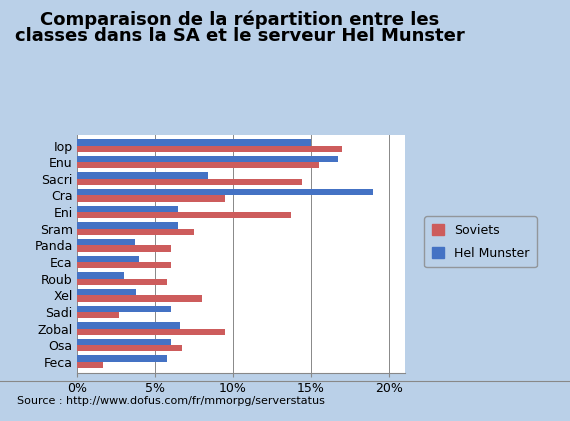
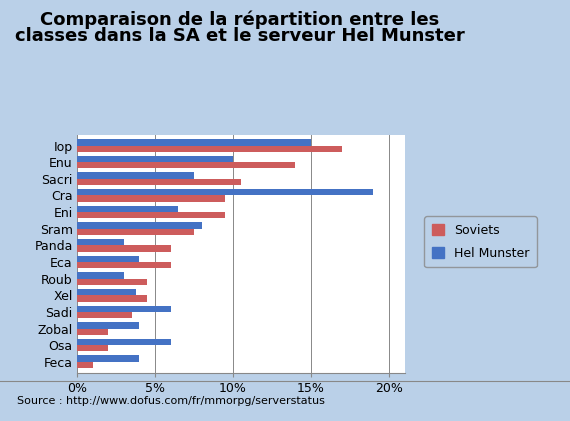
Hel Munster/Enu: 16.7% -> 10.0%
Soviets/Enu: 15.5% -> 14.0%
Hel Munster/Sacri: 8.4% -> 7.5%
Soviets/Sacri: 14.4% -> 10.5%
Soviets/Eni: 13.7% -> 9.5%
Hel Munster/Sram: 6.5% -> 8.0%
Hel Munster/Panda: 3.7% -> 3.0%
Soviets/Roub: 5.8% -> 4.5%
Soviets/Xel: 8.0% -> 4.5%
Soviets/Sadi: 2.7% -> 3.5%
Hel Munster/Zobal: 6.6% -> 4.0%
Soviets/Zobal: 9.5% -> 2.0%
Soviets/Osa: 6.7% -> 2.0%
Hel Munster/Feca: 5.8% -> 4.0%
Soviets/Feca: 1.7% -> 1.0%
